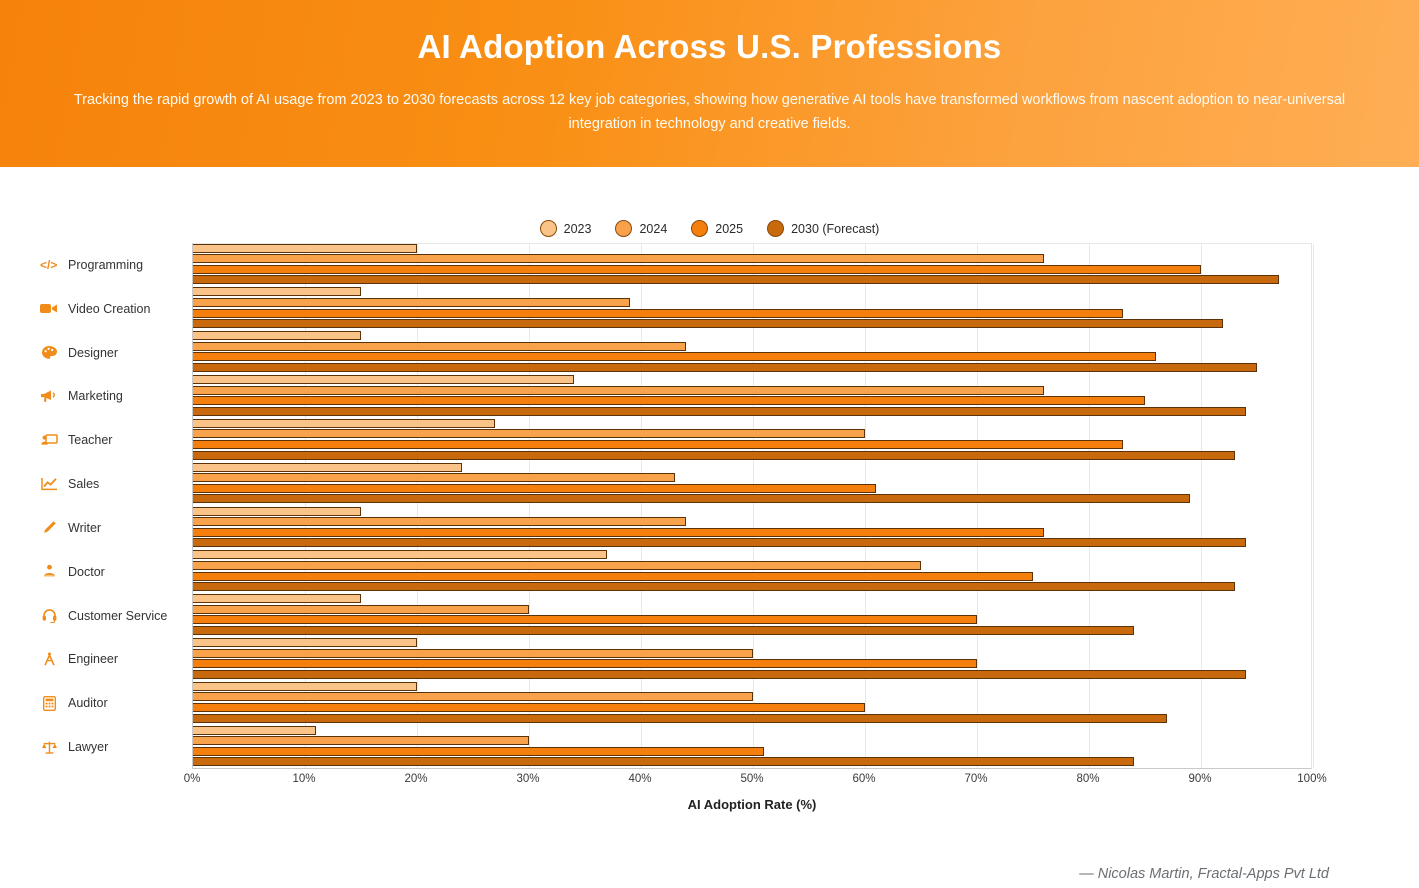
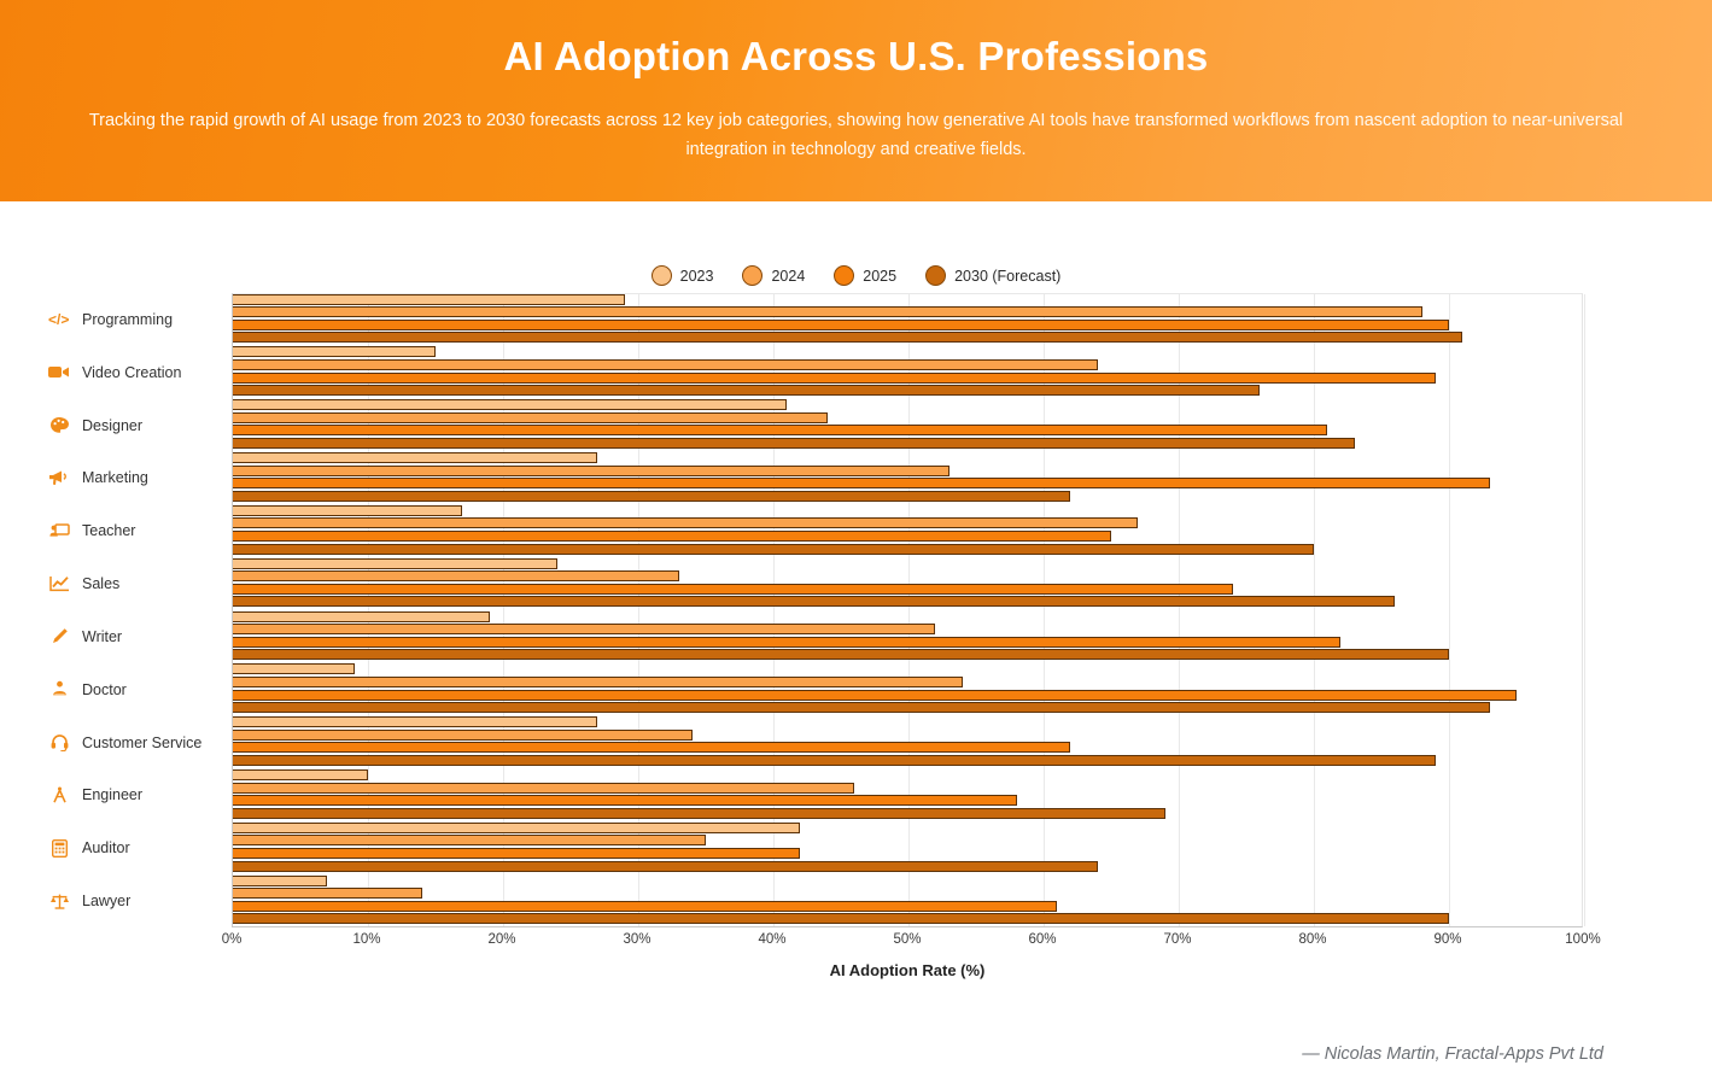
2023/Programming: 20% -> 29%
2024/Programming: 76% -> 88%
2030 (Forecast)/Programming: 97% -> 91%
2024/Video Creation: 39% -> 64%
2025/Video Creation: 83% -> 89%
2030 (Forecast)/Video Creation: 92% -> 76%
2023/Designer: 15% -> 41%
2025/Designer: 86% -> 81%
2030 (Forecast)/Designer: 95% -> 83%
2023/Marketing: 34% -> 27%
2024/Marketing: 76% -> 53%
2025/Marketing: 85% -> 93%
2030 (Forecast)/Marketing: 94% -> 62%
2023/Teacher: 27% -> 17%
2024/Teacher: 60% -> 67%
2025/Teacher: 83% -> 65%
2030 (Forecast)/Teacher: 93% -> 80%
2024/Sales: 43% -> 33%
2025/Sales: 61% -> 74%
2030 (Forecast)/Sales: 89% -> 86%
2023/Writer: 15% -> 19%
2024/Writer: 44% -> 52%
2025/Writer: 76% -> 82%
2030 (Forecast)/Writer: 94% -> 90%
2023/Doctor: 37% -> 9%
2024/Doctor: 65% -> 54%
2025/Doctor: 75% -> 95%
2023/Customer Service: 15% -> 27%
2024/Customer Service: 30% -> 34%
2025/Customer Service: 70% -> 62%
2030 (Forecast)/Customer Service: 84% -> 89%
2023/Engineer: 20% -> 10%
2024/Engineer: 50% -> 46%
2025/Engineer: 70% -> 58%
2030 (Forecast)/Engineer: 94% -> 69%
2023/Auditor: 20% -> 42%
2024/Auditor: 50% -> 35%
2025/Auditor: 60% -> 42%
2030 (Forecast)/Auditor: 87% -> 64%
2023/Lawyer: 11% -> 7%
2024/Lawyer: 30% -> 14%
2025/Lawyer: 51% -> 61%
2030 (Forecast)/Lawyer: 84% -> 90%
